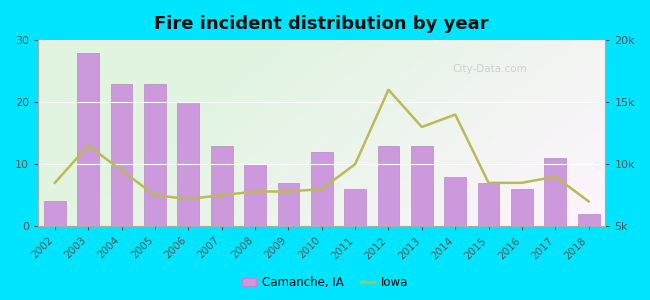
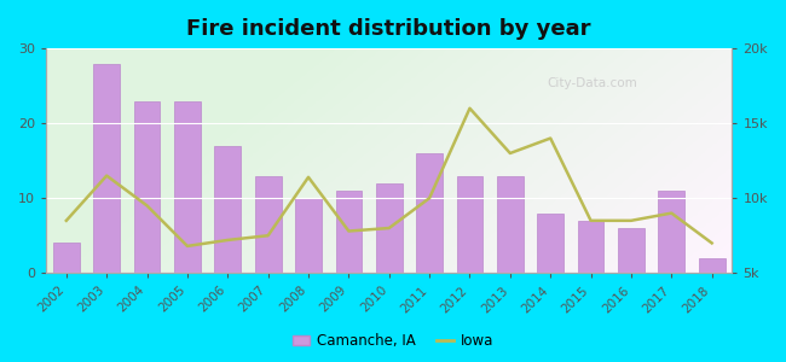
Iowa/2005: 7.5k -> 6.8k
Camanche, IA/2006: 20 -> 17
Iowa/2008: 7.8k -> 11.4k
Camanche, IA/2009: 7 -> 11
Camanche, IA/2011: 6 -> 16
